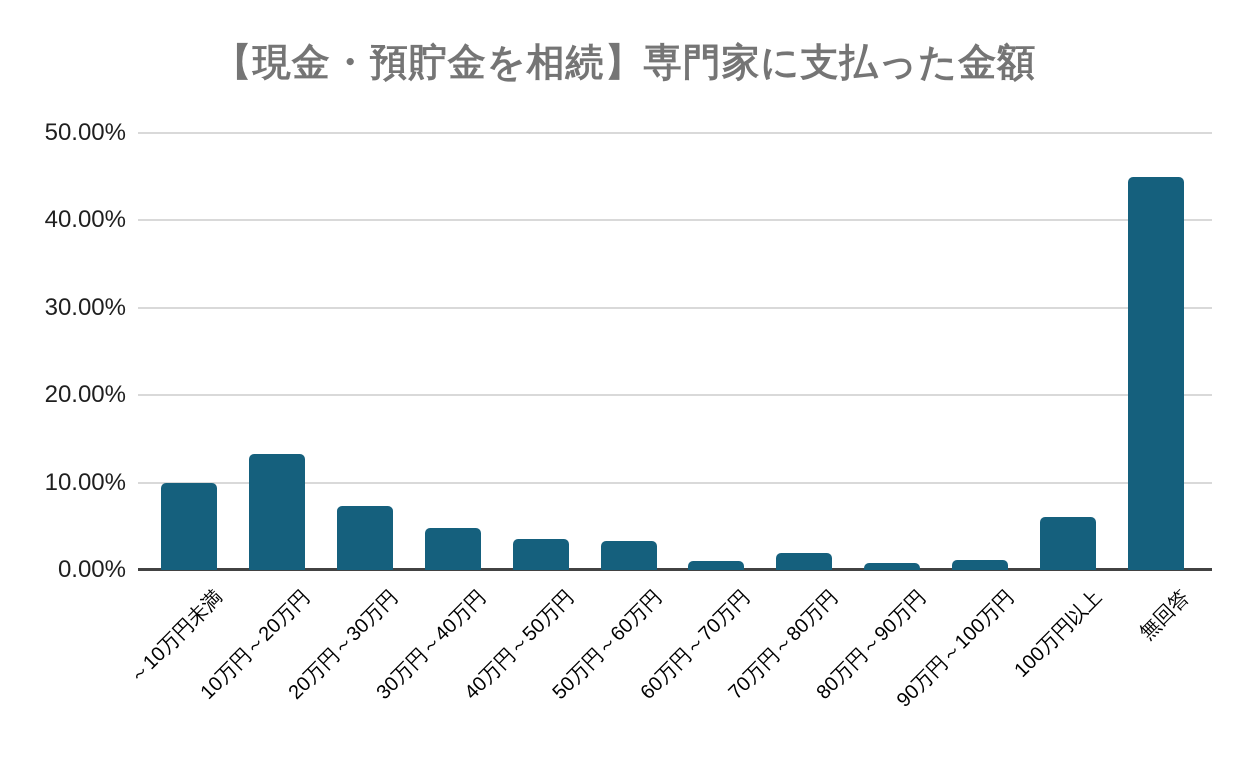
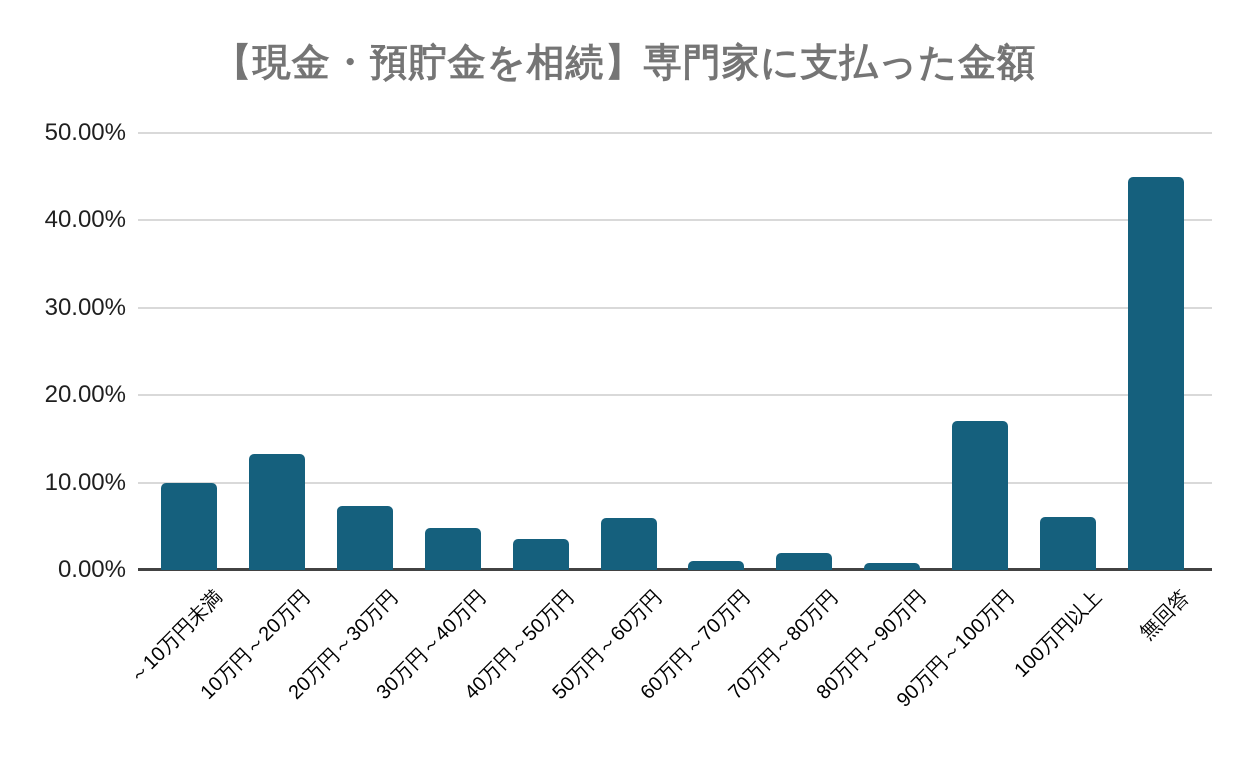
50万円～60万円: 3% -> 6%
90万円～100万円: 1% -> 17%
